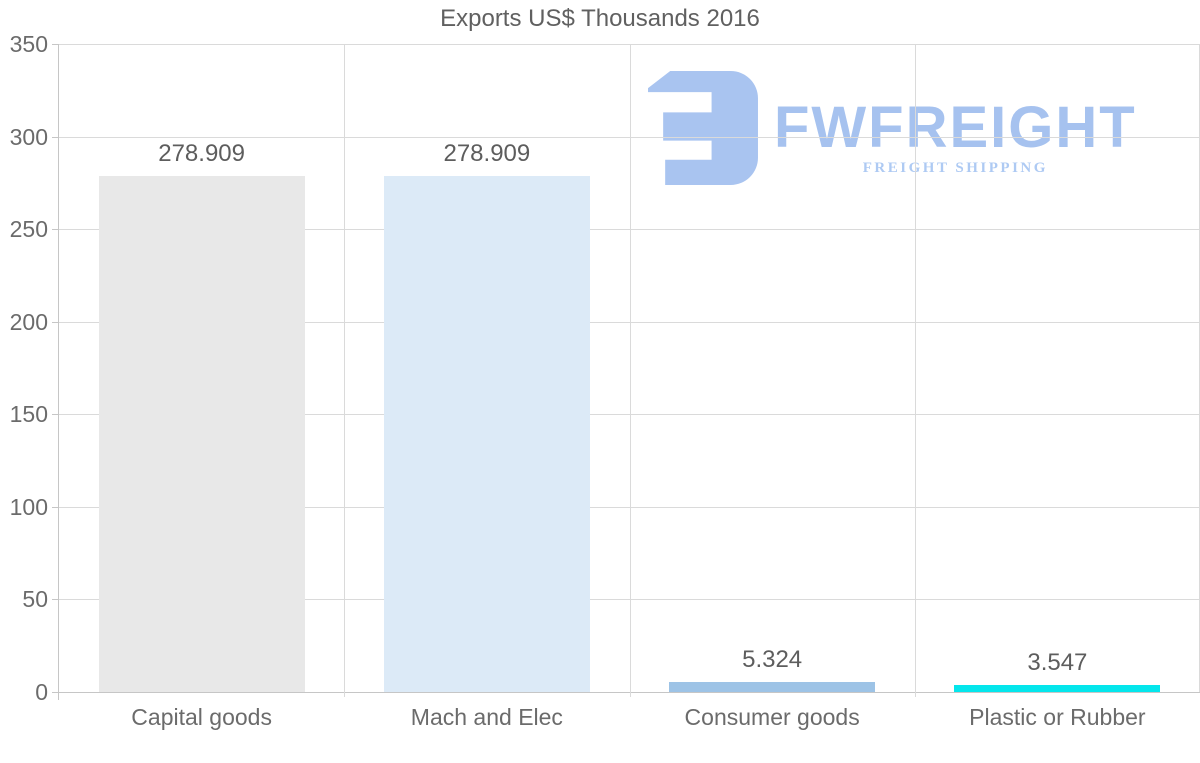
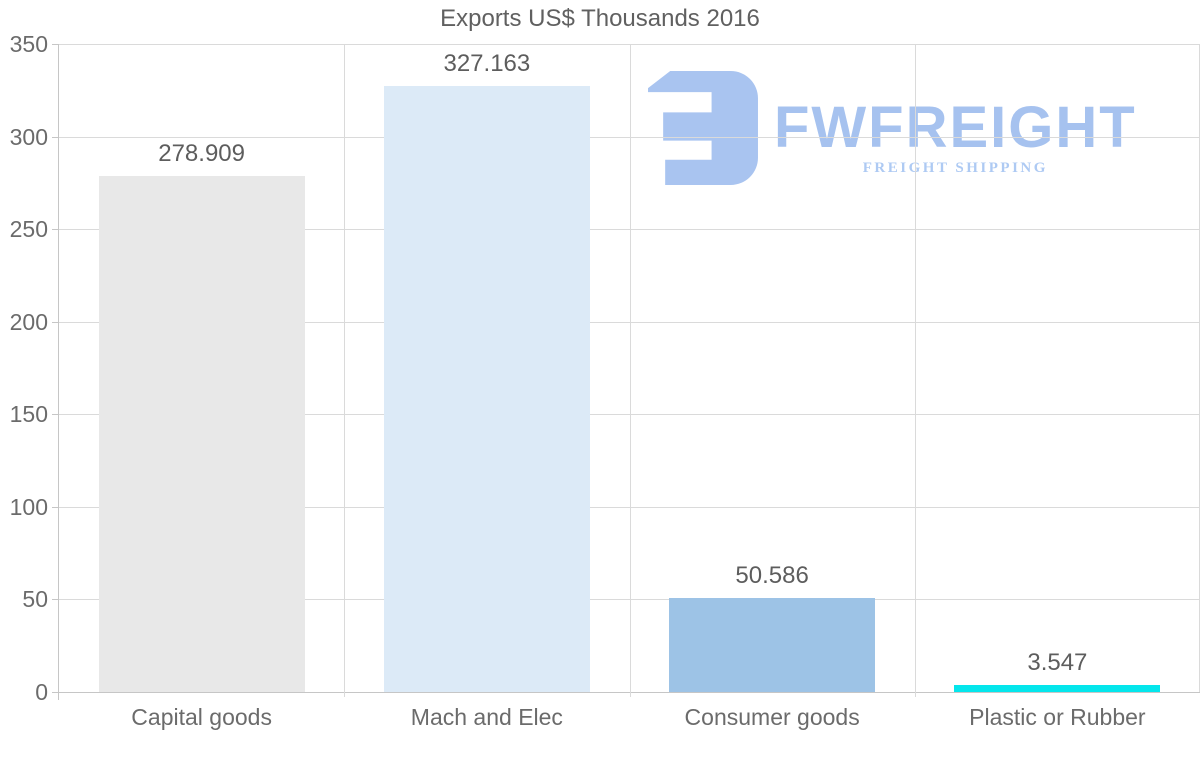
Mach and Elec: 278.909 -> 327.163
Consumer goods: 5.324 -> 50.586
